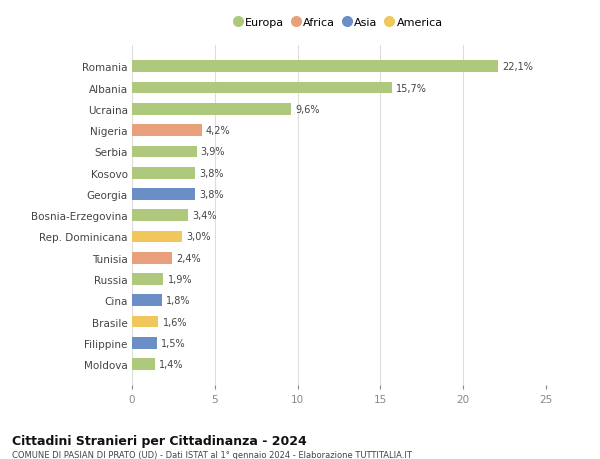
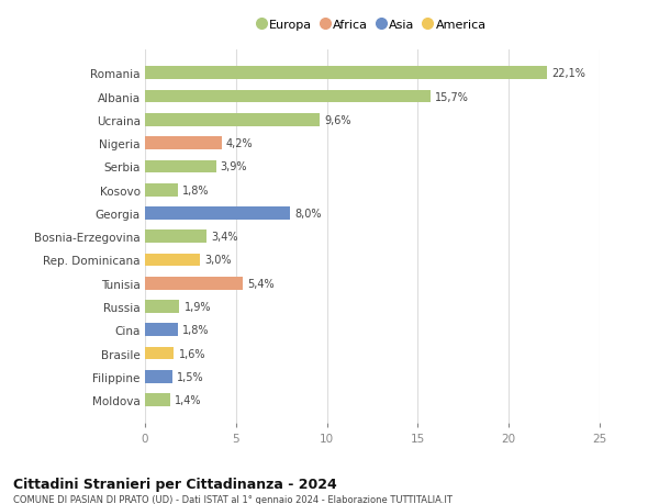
Kosovo: 3,8% -> 1,8%
Georgia: 3,8% -> 8,0%
Tunisia: 2,4% -> 5,4%
